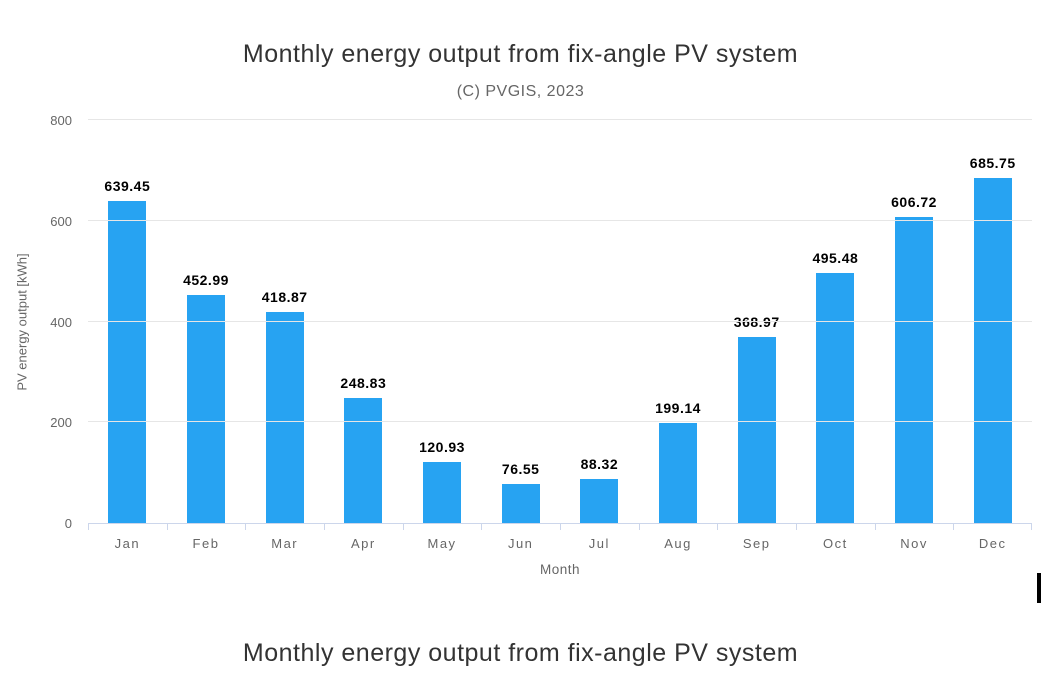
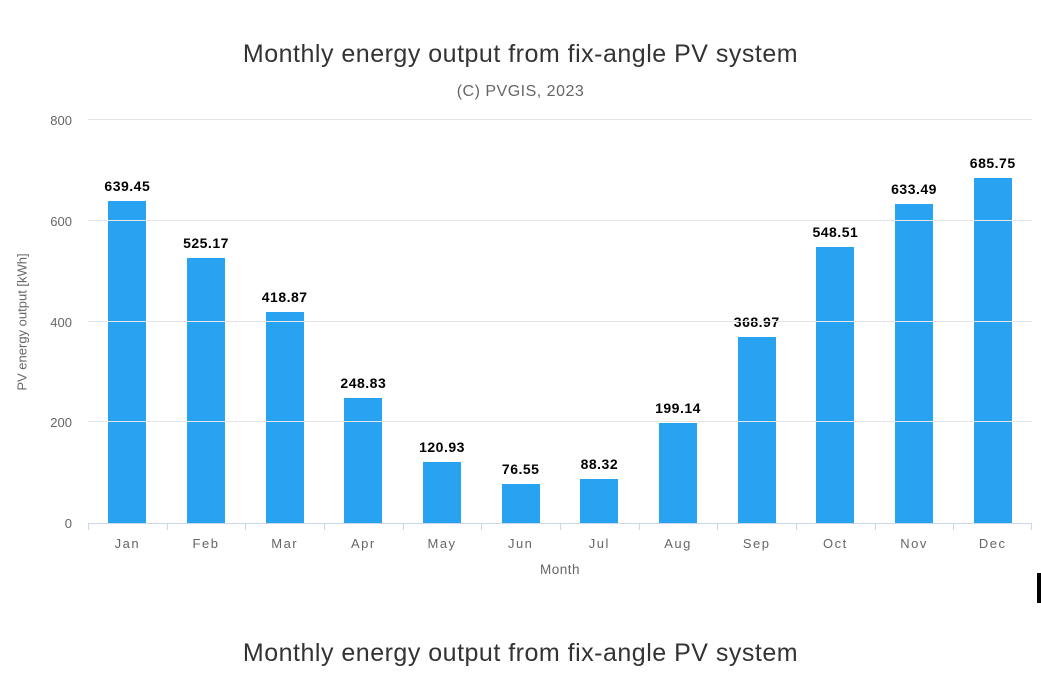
Feb: 452.99 -> 525.17
Oct: 495.48 -> 548.51
Nov: 606.72 -> 633.49
